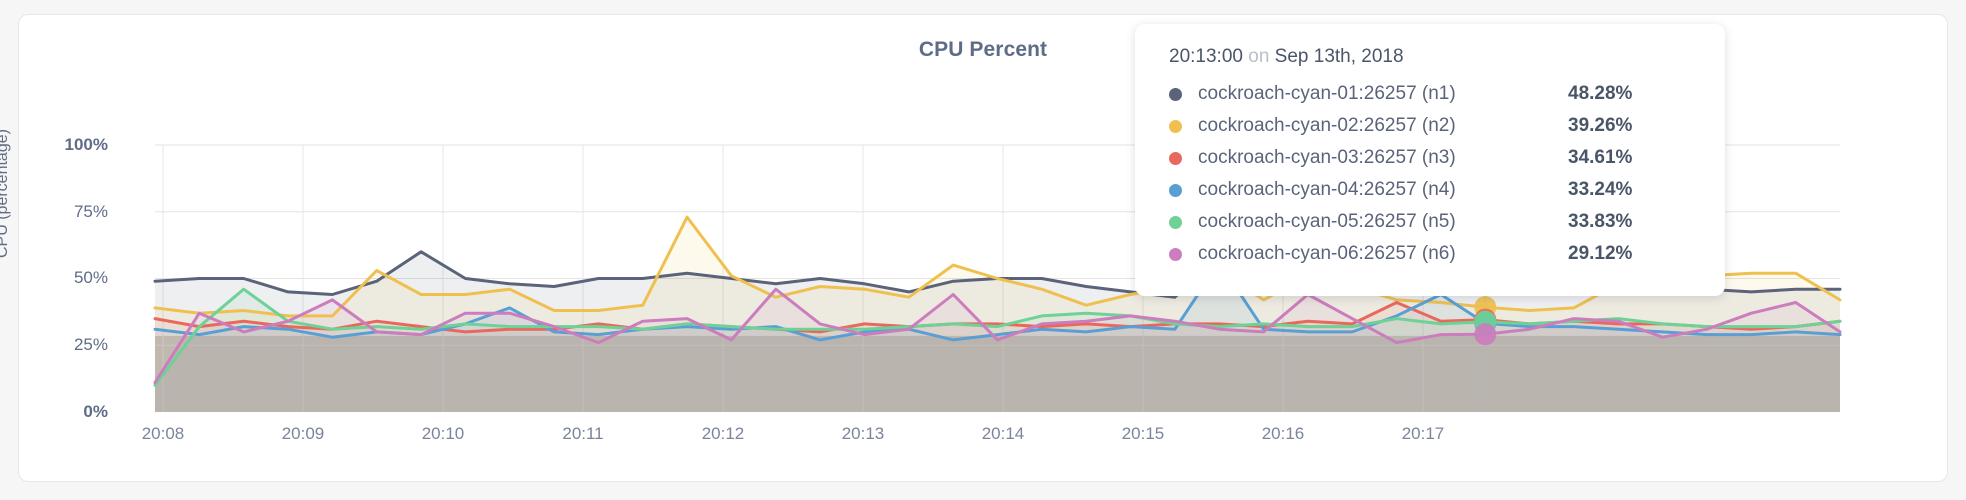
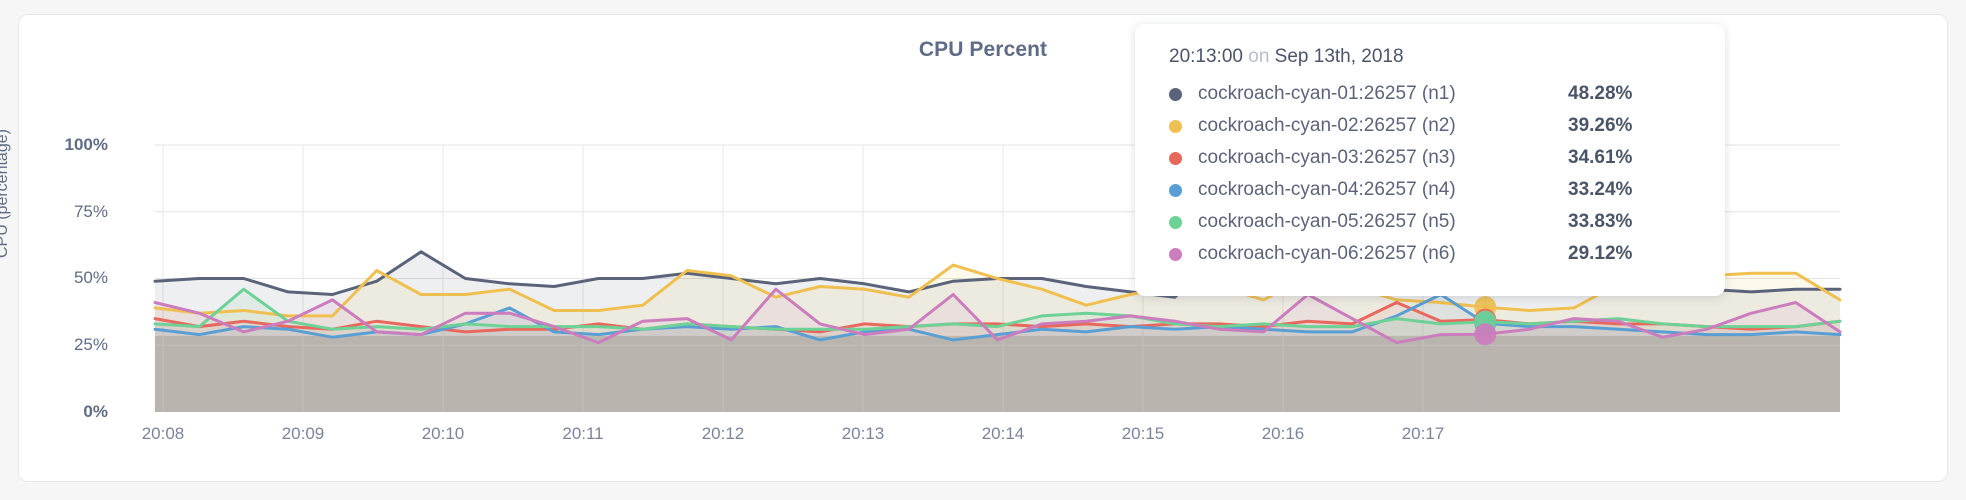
cockroach-cyan-05:26257 (n5)/20:08: 10% -> 33%
cockroach-cyan-06:26257 (n6)/20:08: 11% -> 41%
cockroach-cyan-02:26257 (n2)/20:10: 73% -> 53%
cockroach-cyan-02:26257 (n2)/20:12: 53% -> 47%
cockroach-cyan-04:26257 (n4)/20:12: 56% -> 32%
